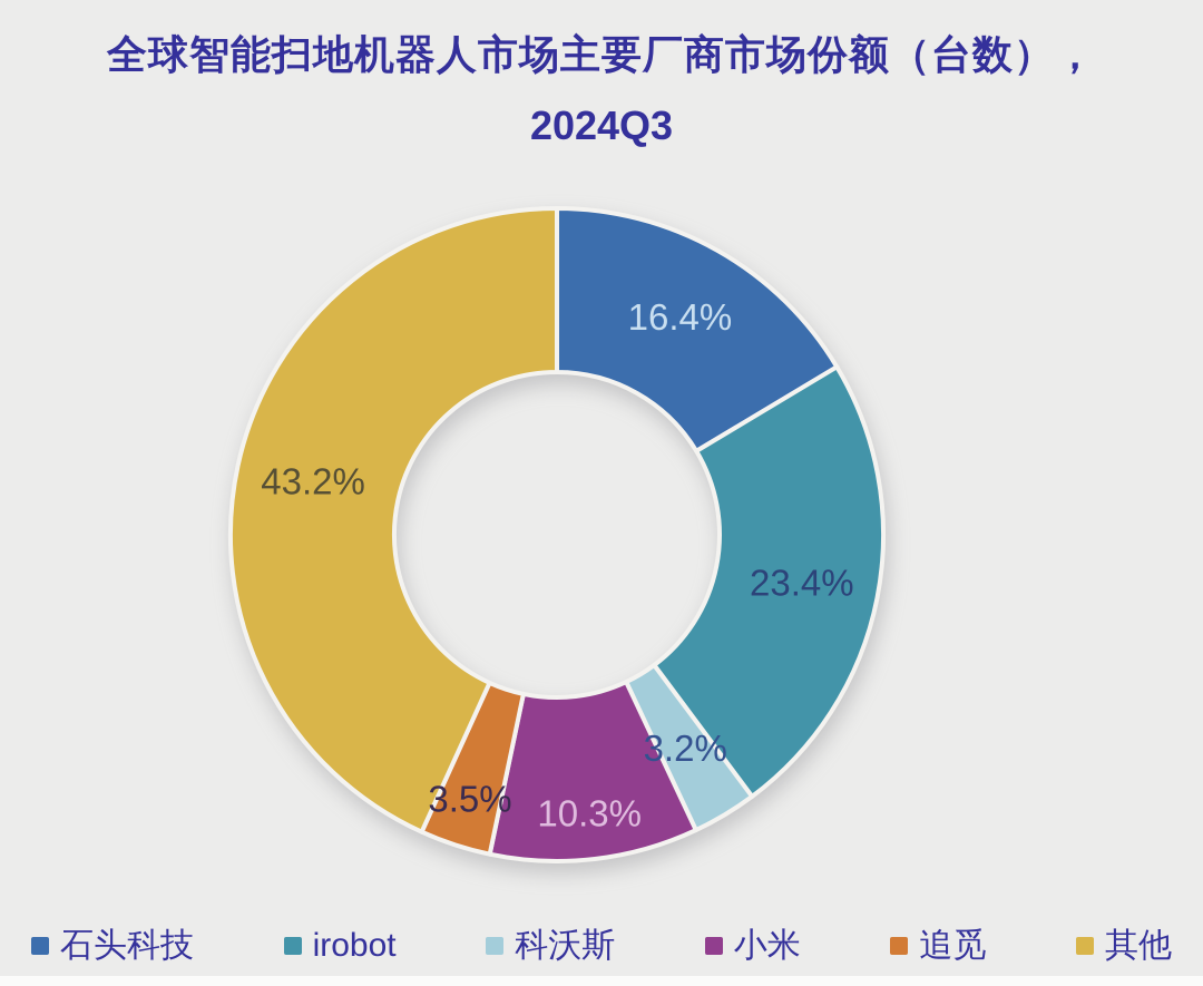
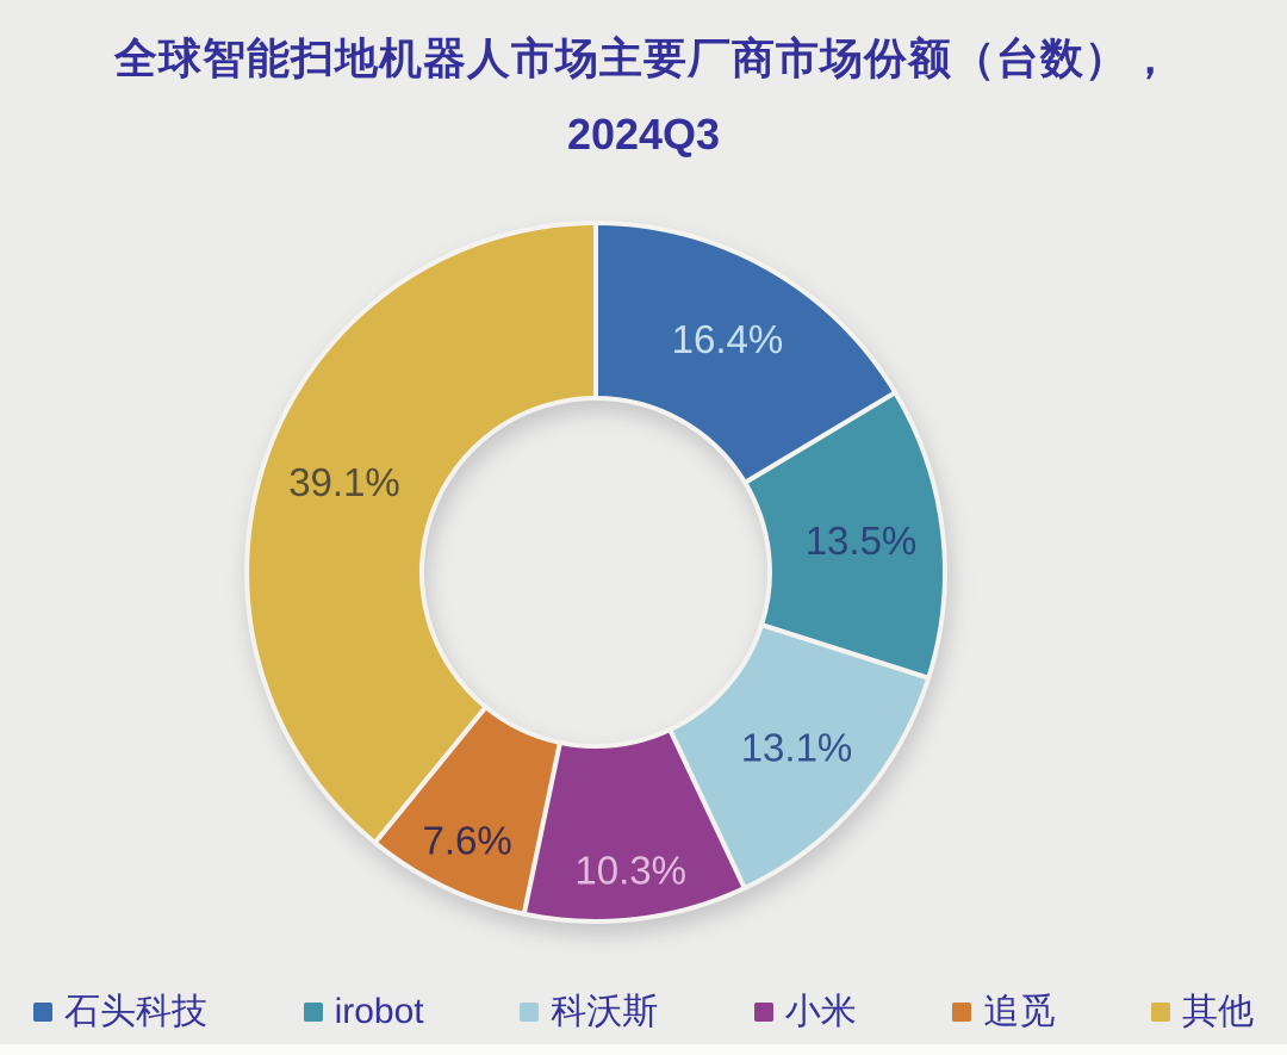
irobot: 23.4% -> 13.5%
科沃斯: 3.2% -> 13.1%
追觅: 3.5% -> 7.6%
其他: 43.2% -> 39.1%
